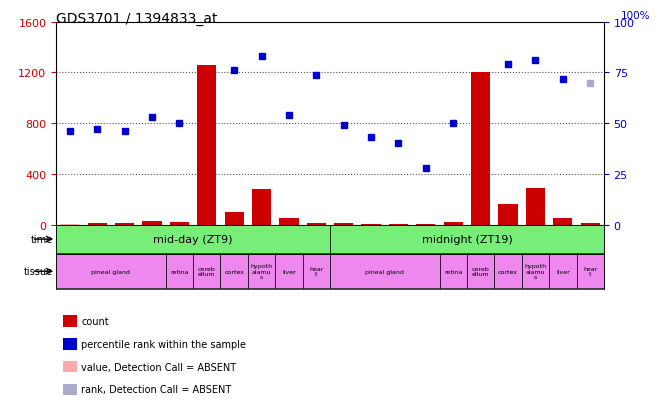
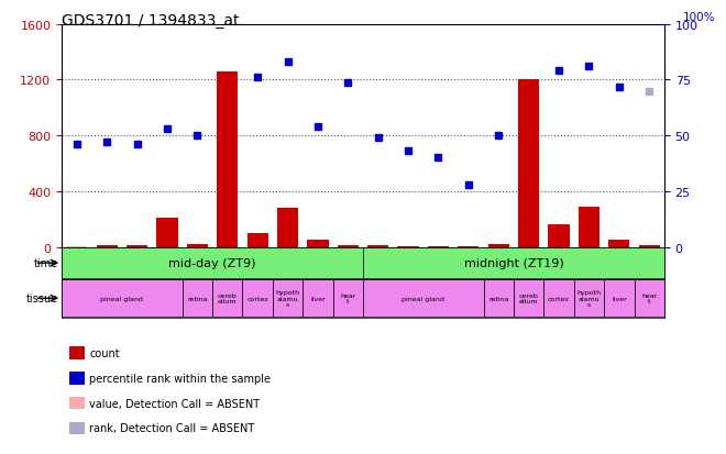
GSM310038: 30 -> 210
